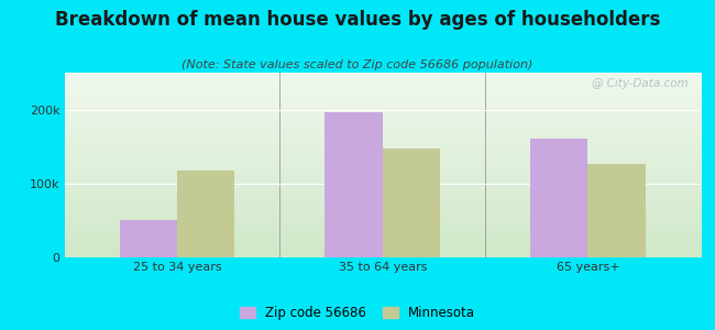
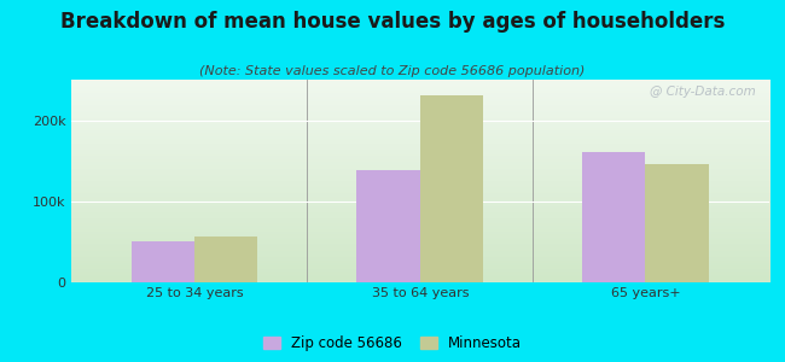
Minnesota/25 to 34 years: 118k -> 56k
Zip code 56686/35 to 64 years: 197k -> 138k
Minnesota/35 to 64 years: 148k -> 230k
Minnesota/65 years+: 127k -> 146k
